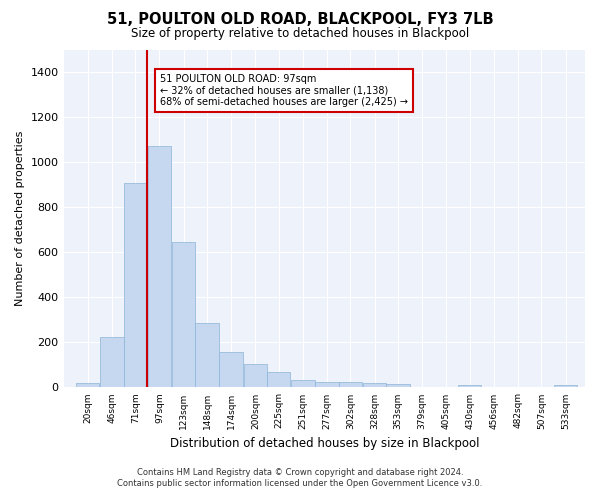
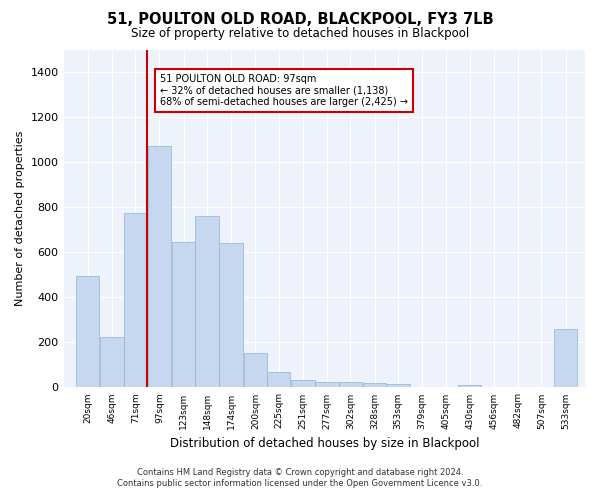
20sqm: 18 -> 495
71sqm: 910 -> 775
148sqm: 285 -> 760
174sqm: 158 -> 640
200sqm: 105 -> 155
533sqm: 12 -> 260
